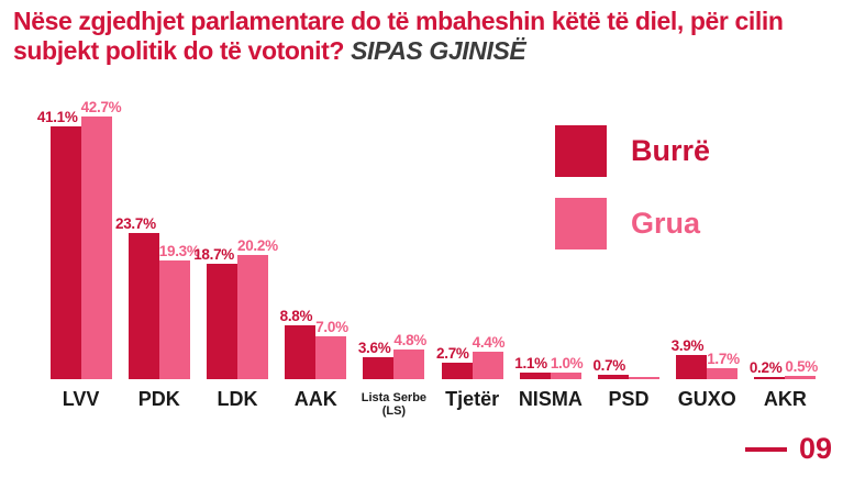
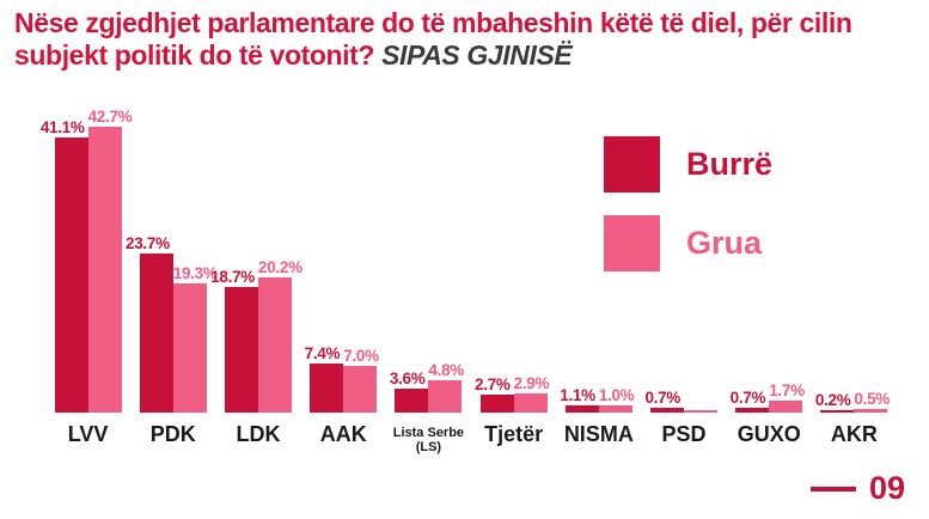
Burrë/AAK: 8.8% -> 7.4%
Grua/Tjetër: 4.4% -> 2.9%
Burrë/GUXO: 3.9% -> 0.7%
